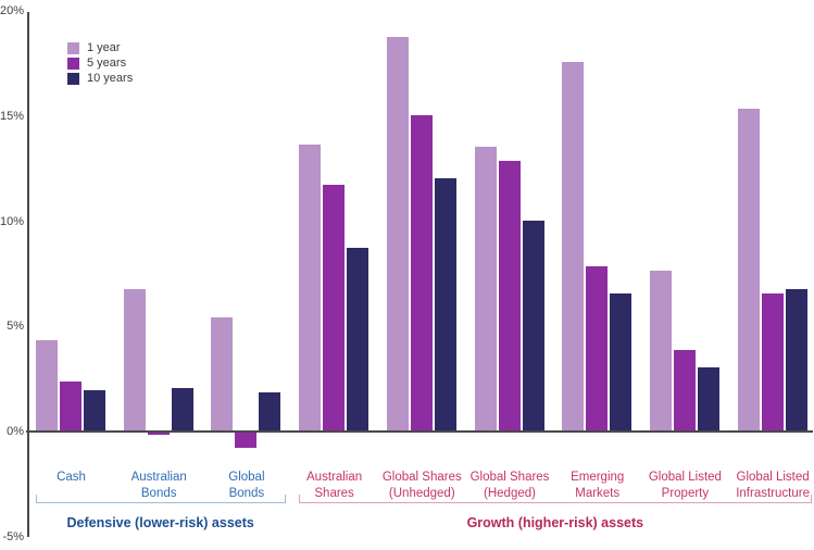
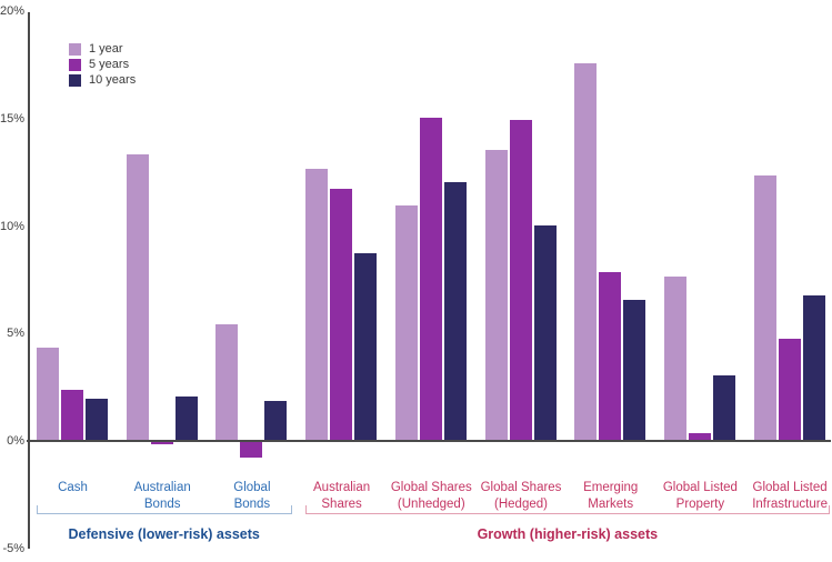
1 year/Australian Bonds: 6.7% -> 13.3%
1 year/Australian Shares: 13.6% -> 12.6%
1 year/Global Shares (Unhedged): 18.7% -> 10.9%
5 years/Global Shares (Hedged): 12.8% -> 14.9%
5 years/Global Listed Property: 3.8% -> 0.3%
1 year/Global Listed Infrastructure: 15.3% -> 12.3%
5 years/Global Listed Infrastructure: 6.5% -> 4.7%
